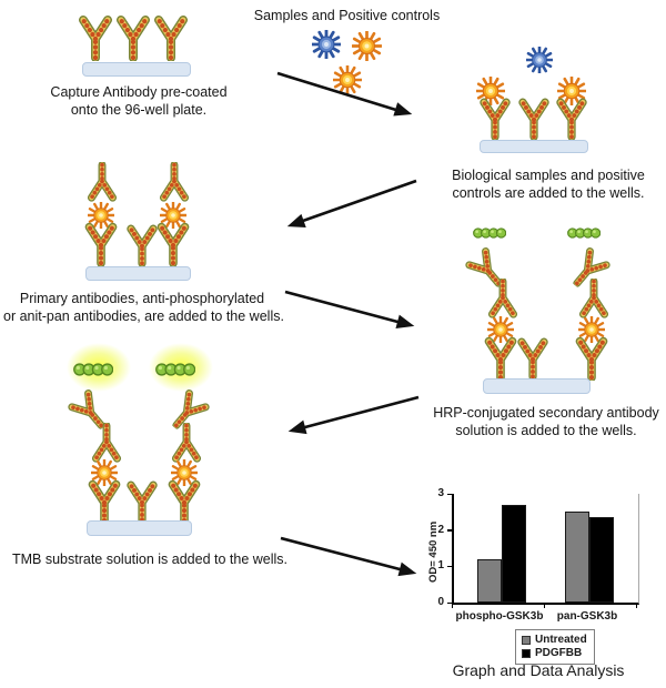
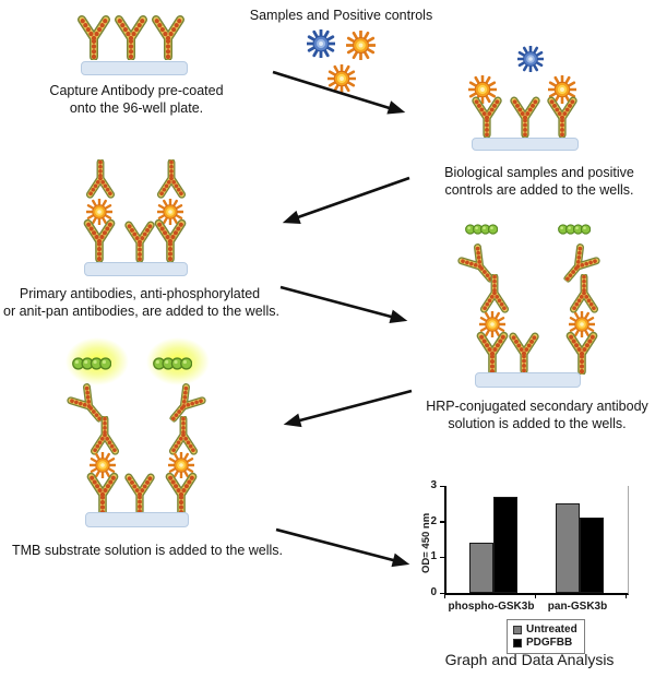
Untreated/phospho-GSK3b: 1.2 -> 1.4
PDGFBB/pan-GSK3b: 2.4 -> 2.1
